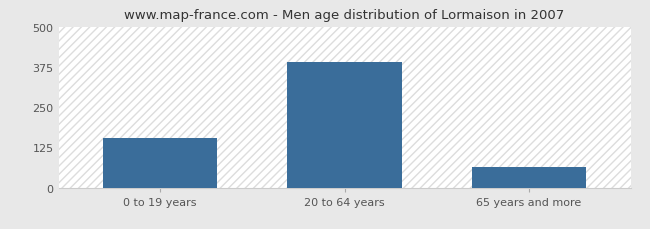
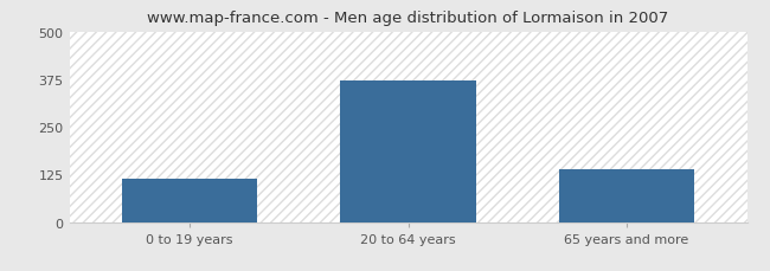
0 to 19 years: 155 -> 115
20 to 64 years: 390 -> 370
65 years and more: 65 -> 140
